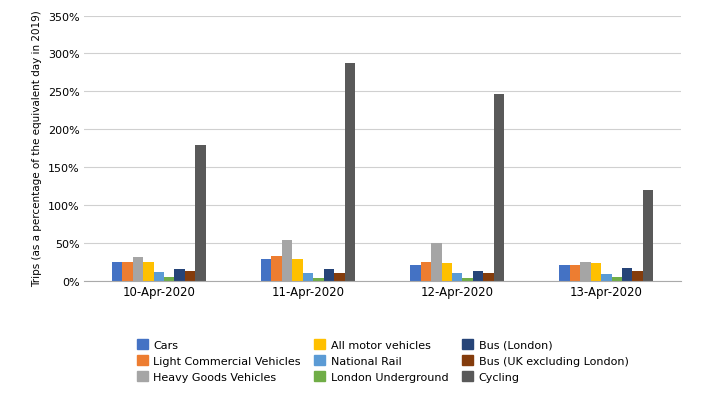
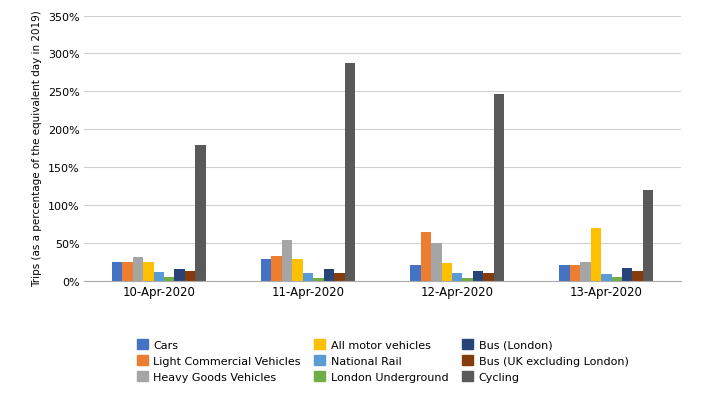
Light Commercial Vehicles/12-Apr-2020: 25% -> 64%
All motor vehicles/13-Apr-2020: 23% -> 70%
